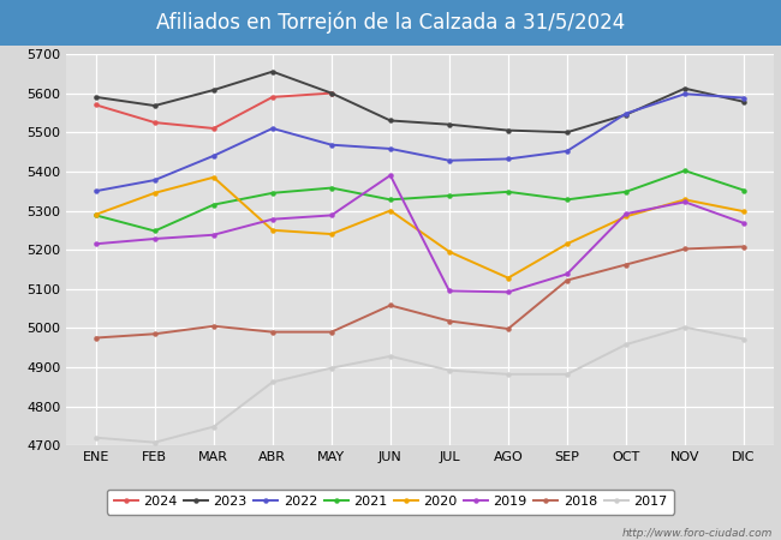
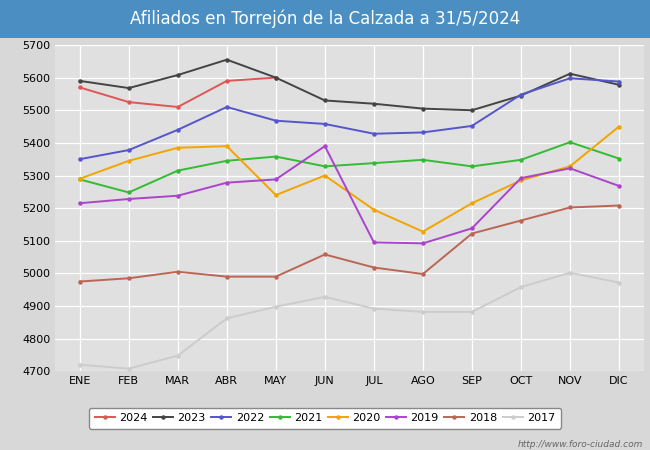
2020/ABR: 5250 -> 5390
2020/DIC: 5298 -> 5450
